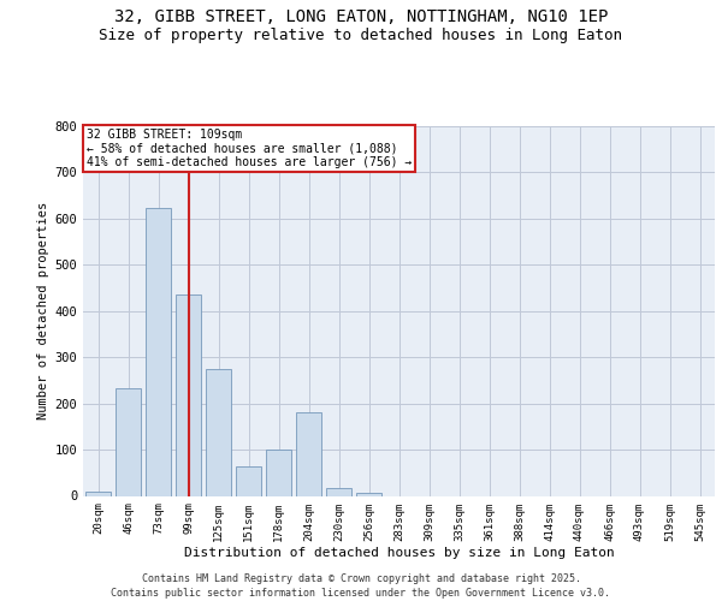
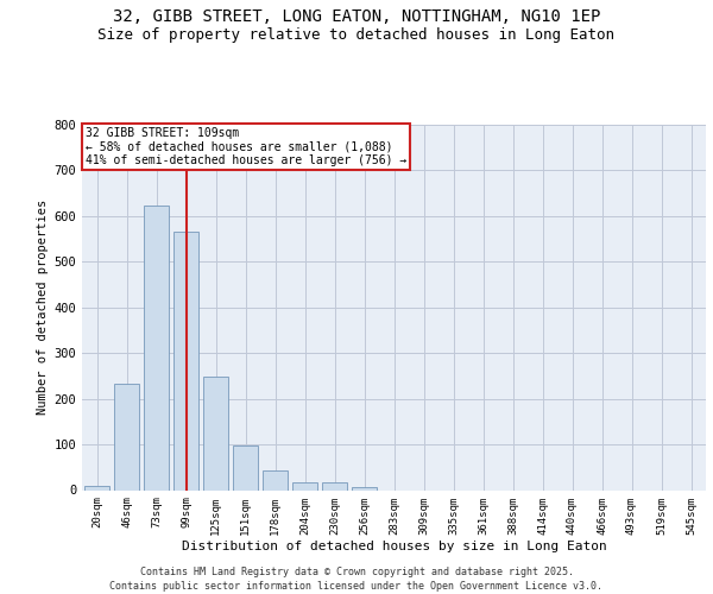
99sqm: 435 -> 565
125sqm: 275 -> 248
151sqm: 65 -> 98
178sqm: 100 -> 43
204sqm: 180 -> 16
